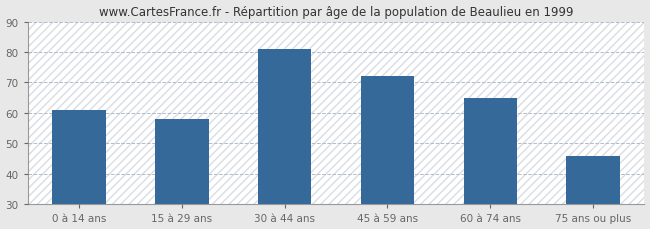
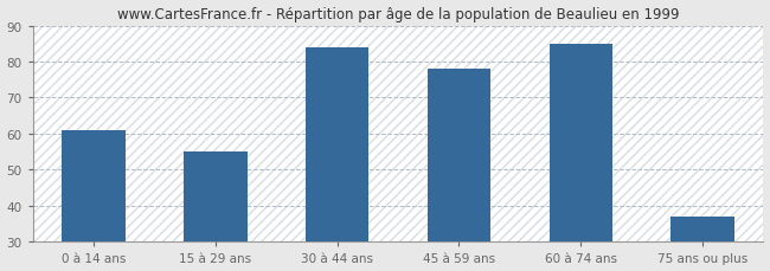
15 à 29 ans: 58 -> 55
30 à 44 ans: 81 -> 84
45 à 59 ans: 72 -> 78
60 à 74 ans: 65 -> 85
75 ans ou plus: 46 -> 37
